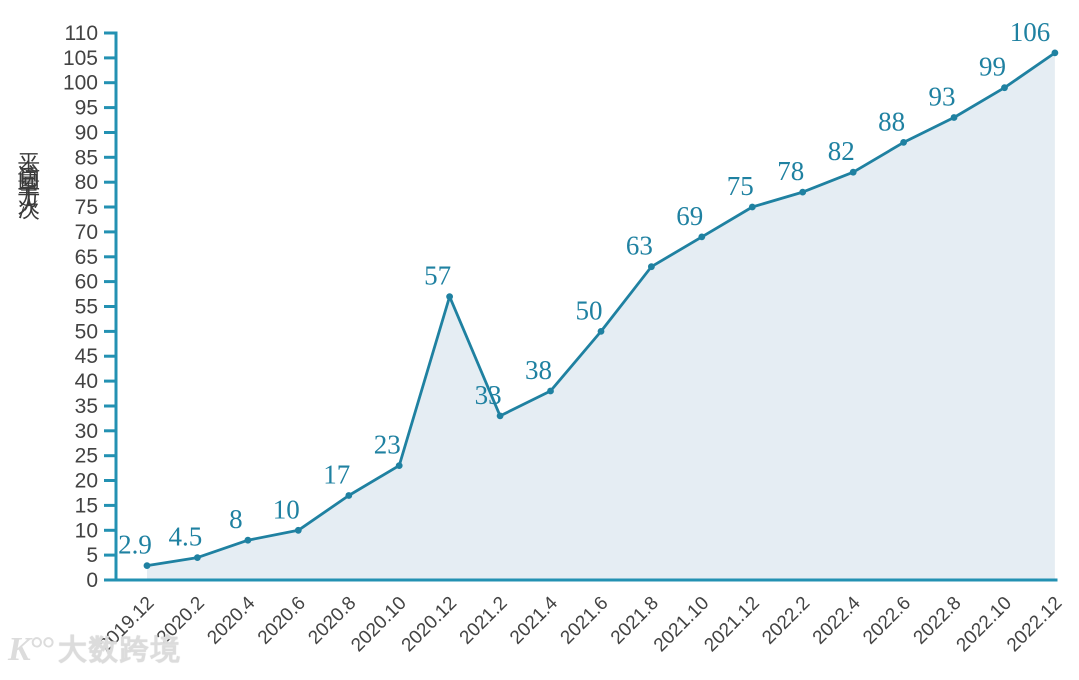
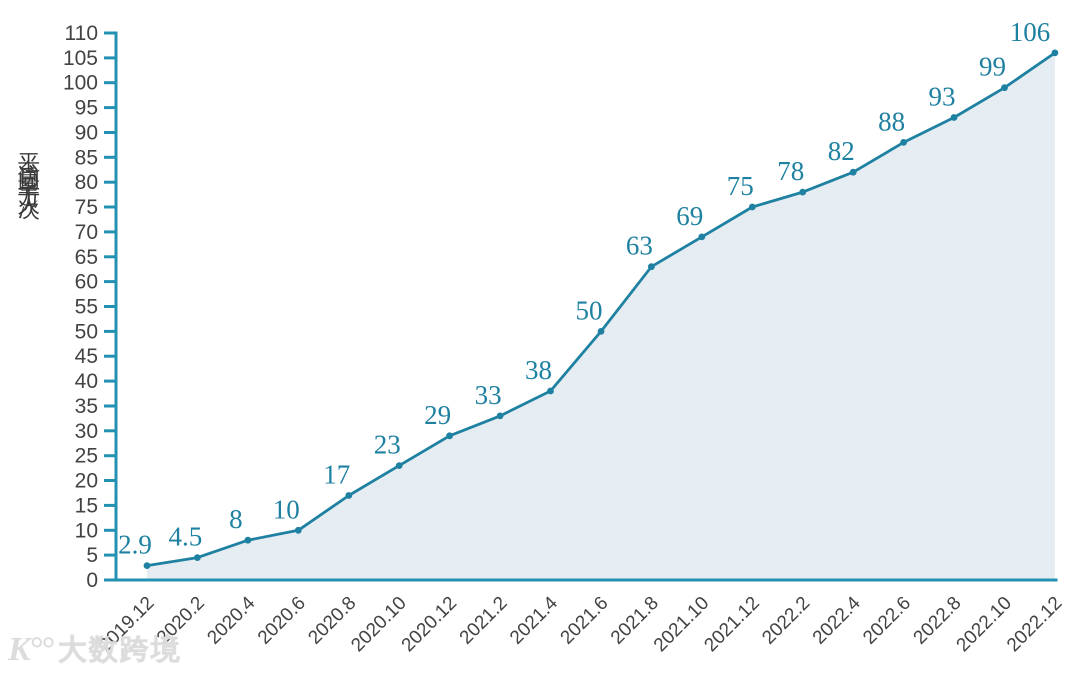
2020.12: 57 -> 29
